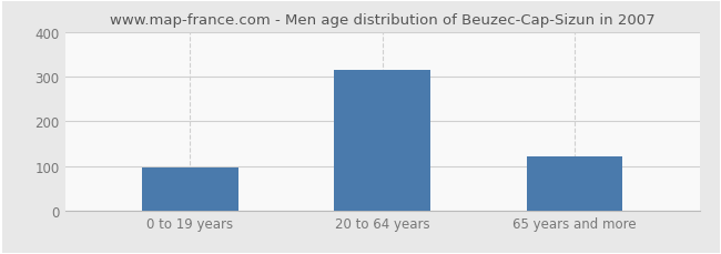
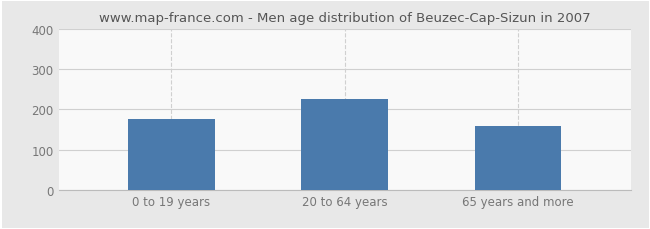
0 to 19 years: 97 -> 175
20 to 64 years: 315 -> 225
65 years and more: 122 -> 160
